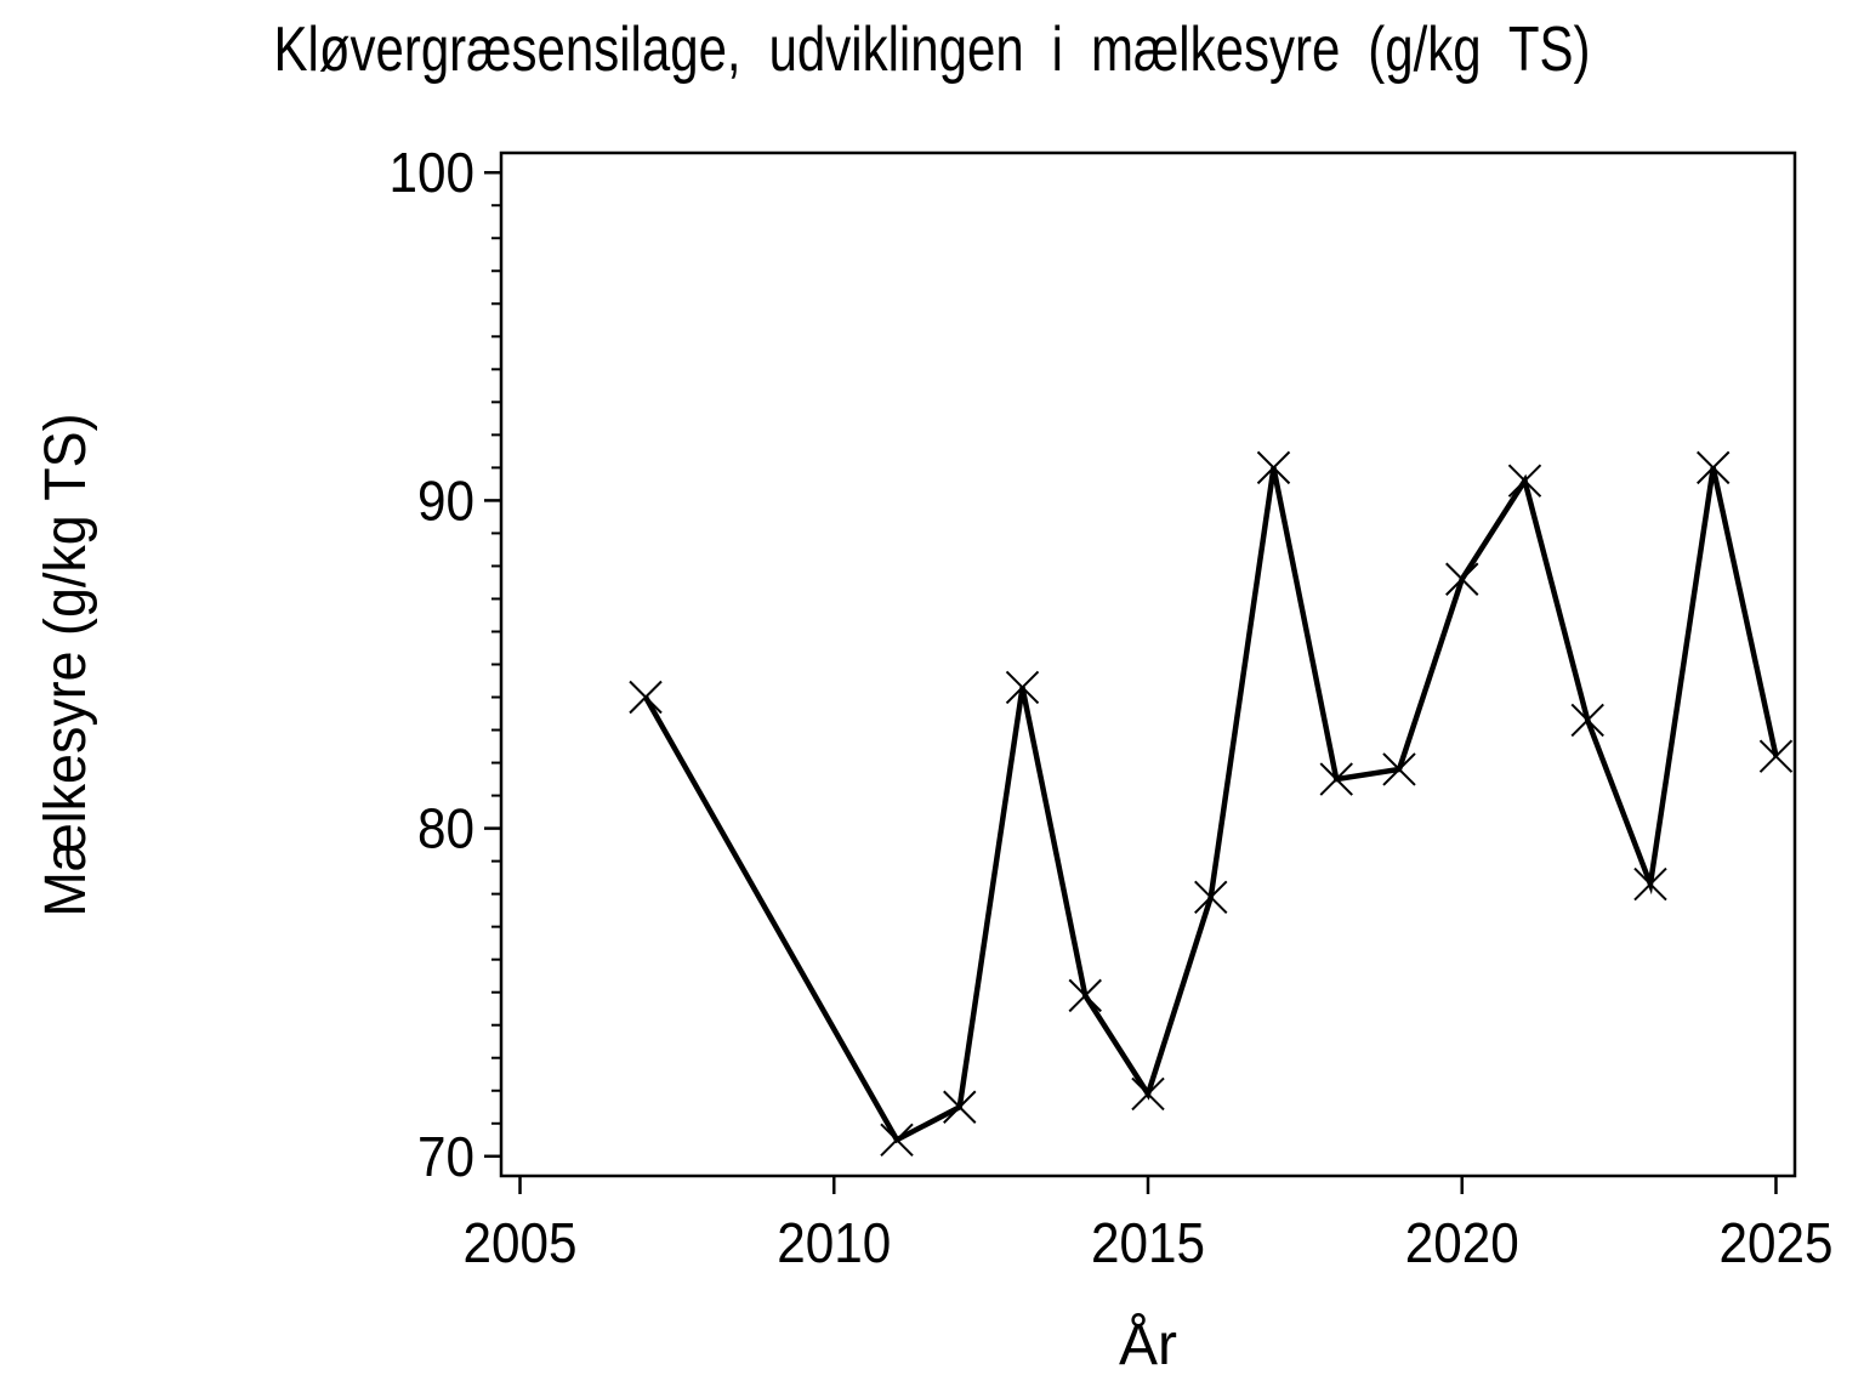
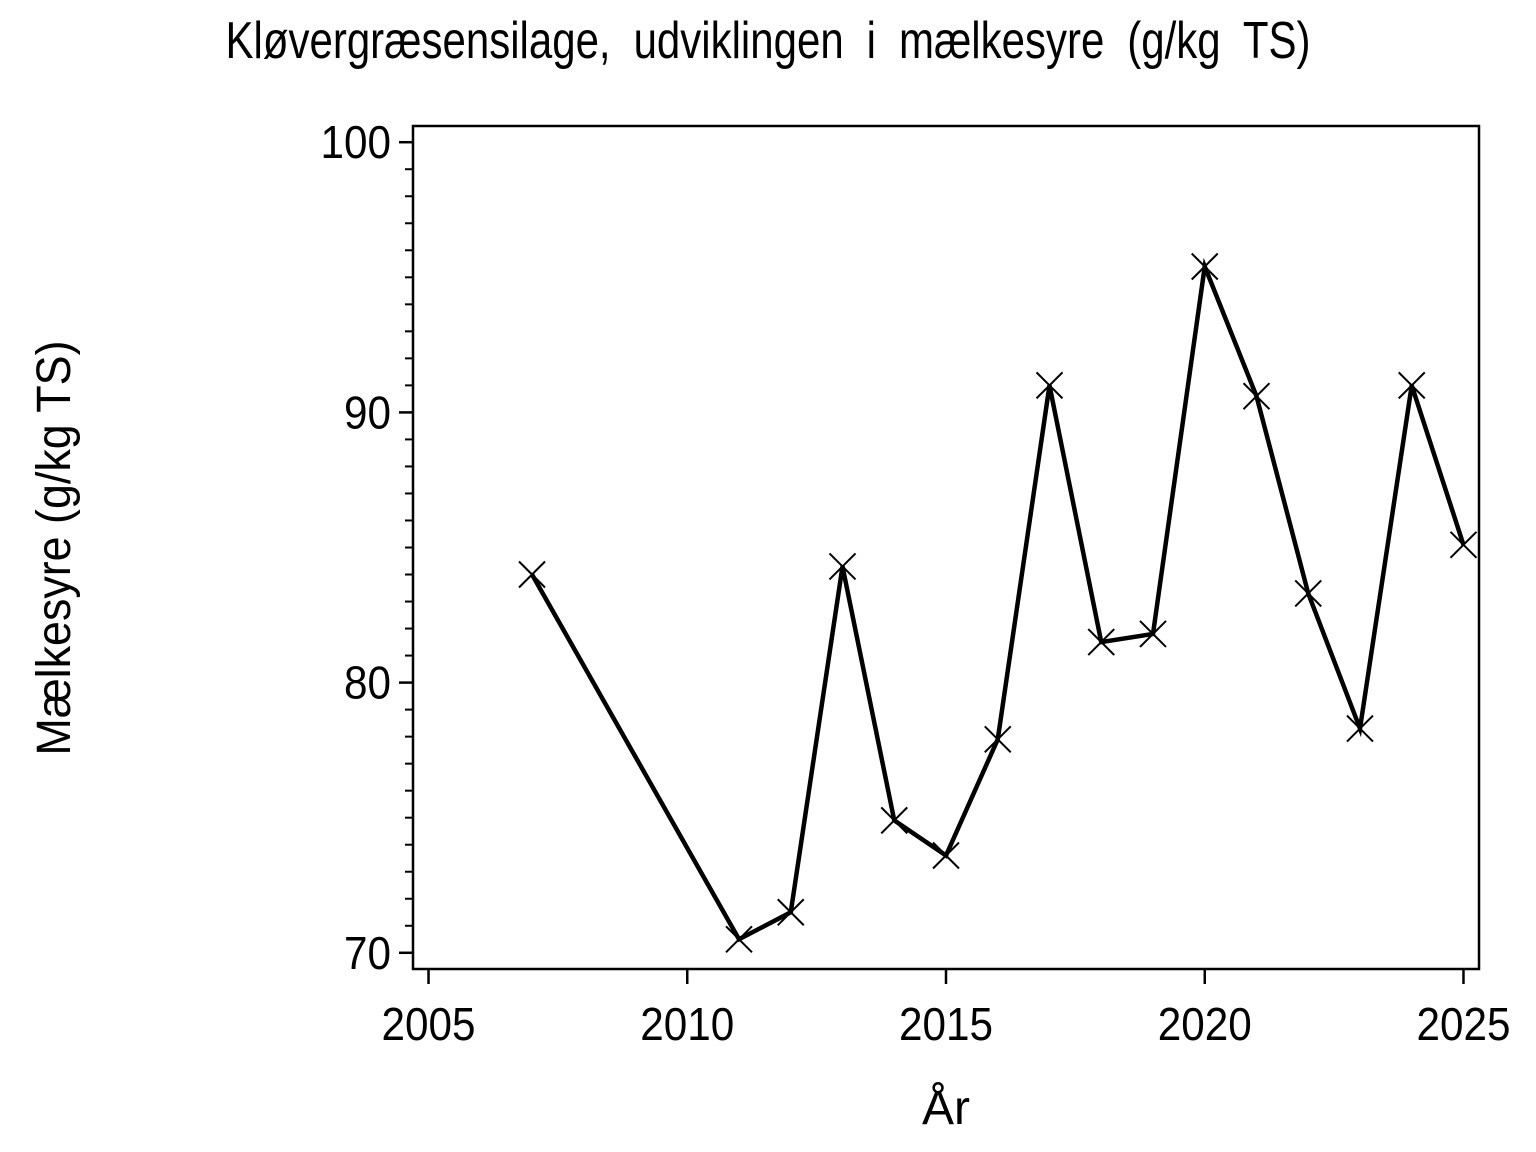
2015: 71.9 -> 73.6
2020: 87.6 -> 95.4
2025: 82.2 -> 85.1
